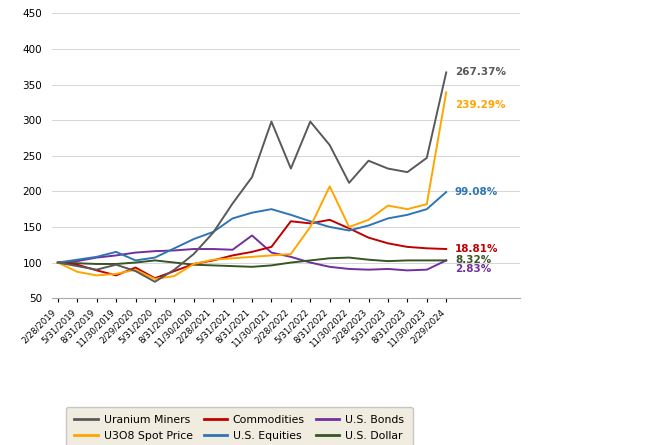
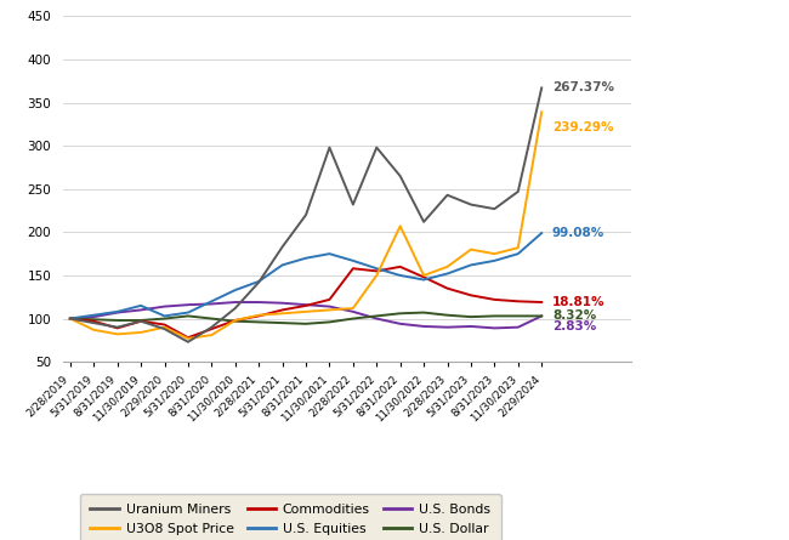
Commodities/11/30/2019: 82 -> 97
U.S. Bonds/8/31/2021: 138 -> 116
